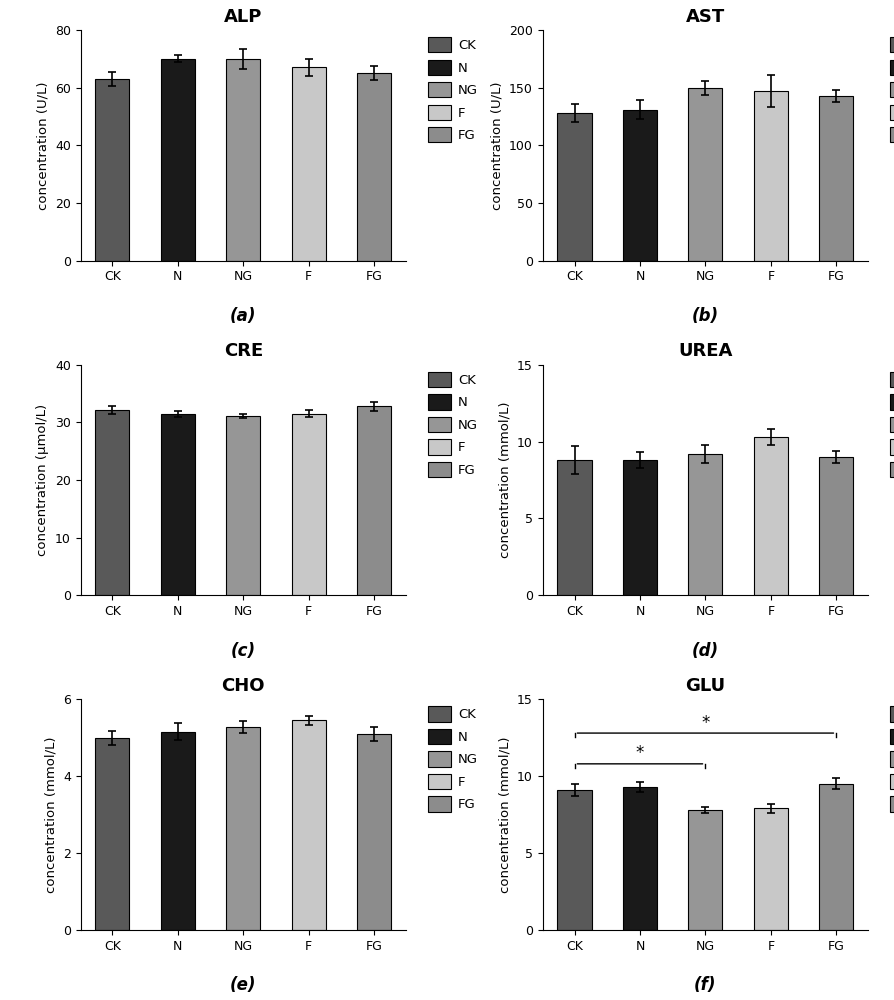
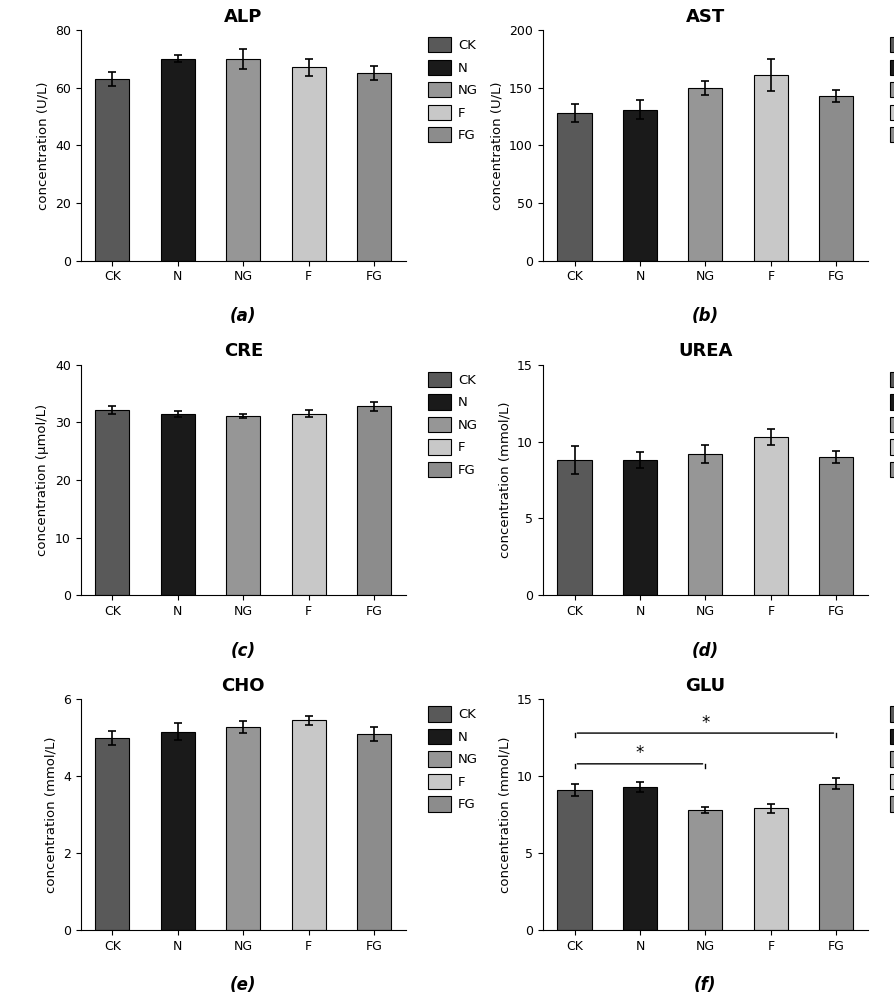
AST/F: 147 -> 161
